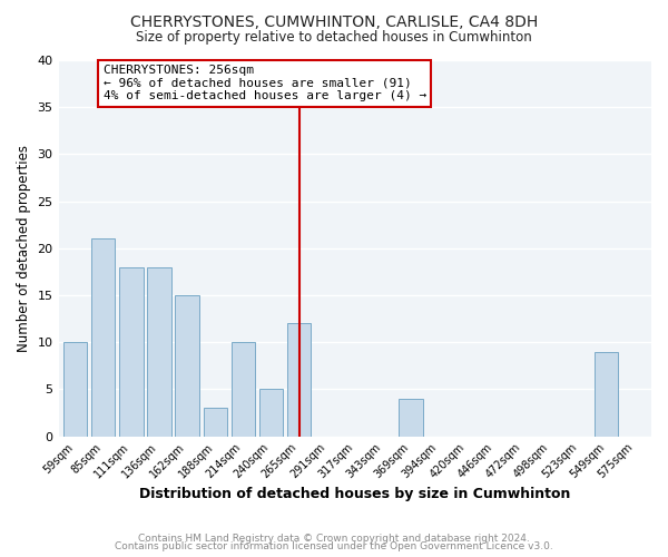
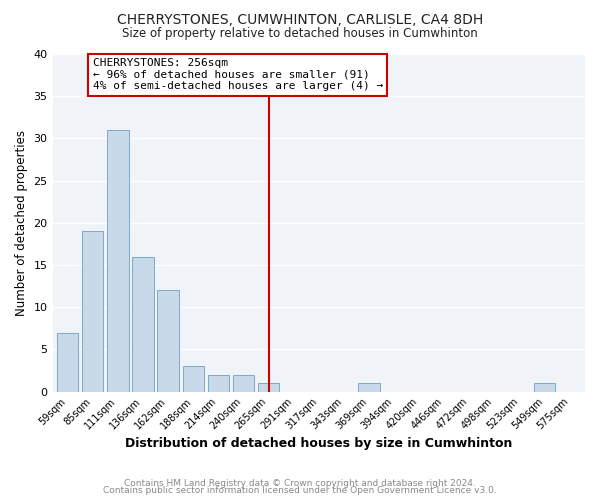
59sqm: 10 -> 7
85sqm: 21 -> 19
111sqm: 18 -> 31
136sqm: 18 -> 16
162sqm: 15 -> 12
214sqm: 10 -> 2
240sqm: 5 -> 2
265sqm: 12 -> 1
369sqm: 4 -> 1
549sqm: 9 -> 1
